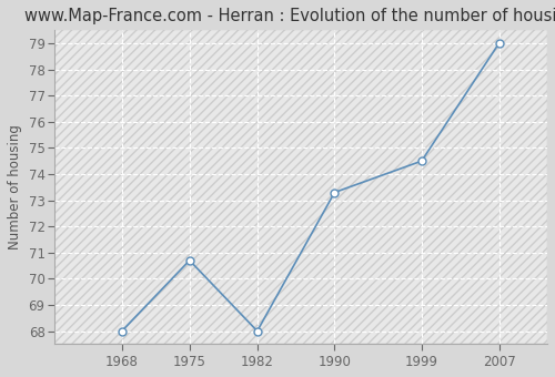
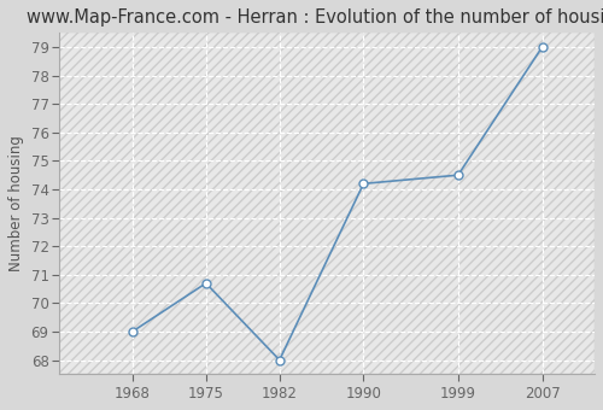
1968: 68.0 -> 69.0
1990: 73.3 -> 74.2
